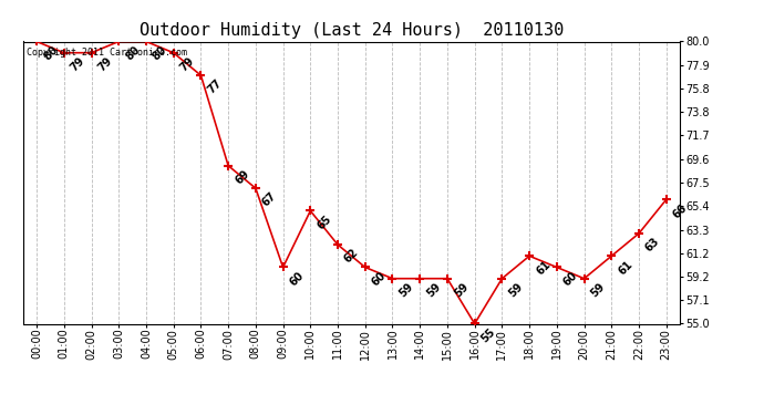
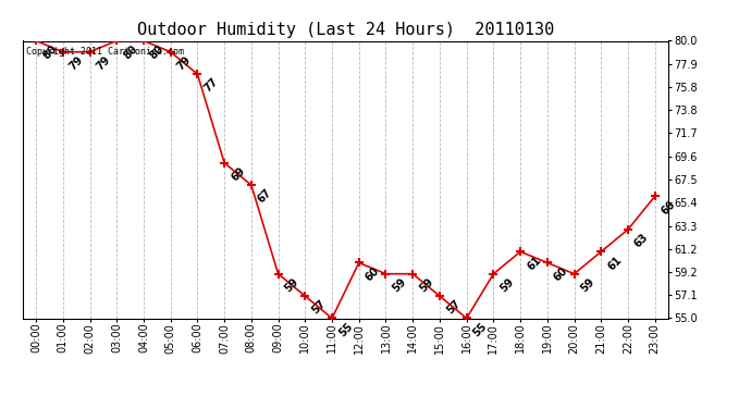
09:00: 60 -> 59
10:00: 65 -> 57
11:00: 62 -> 55
15:00: 59 -> 57
